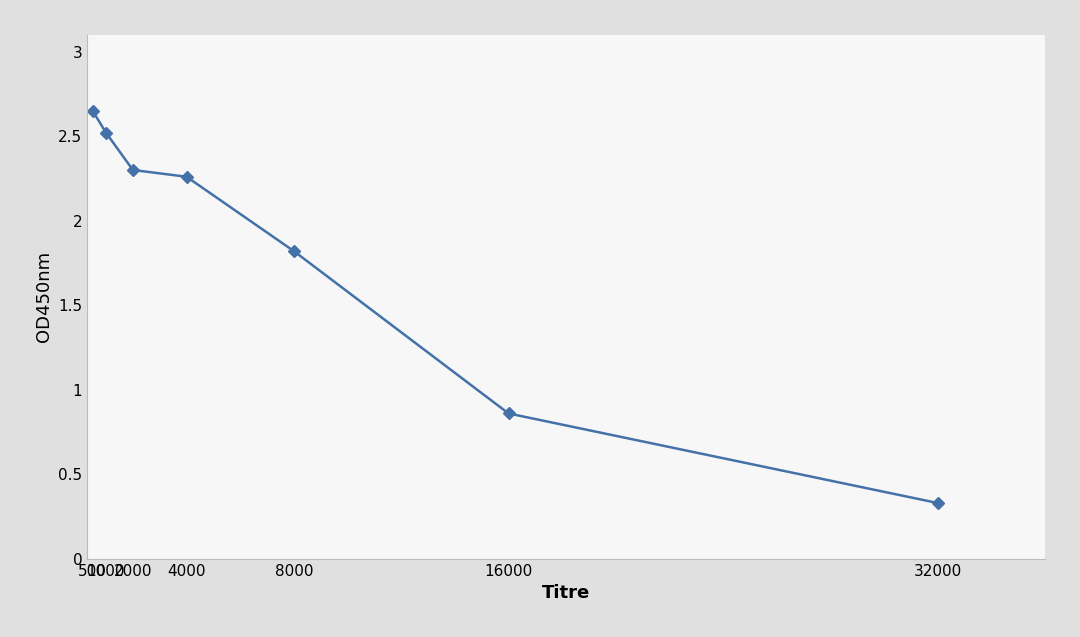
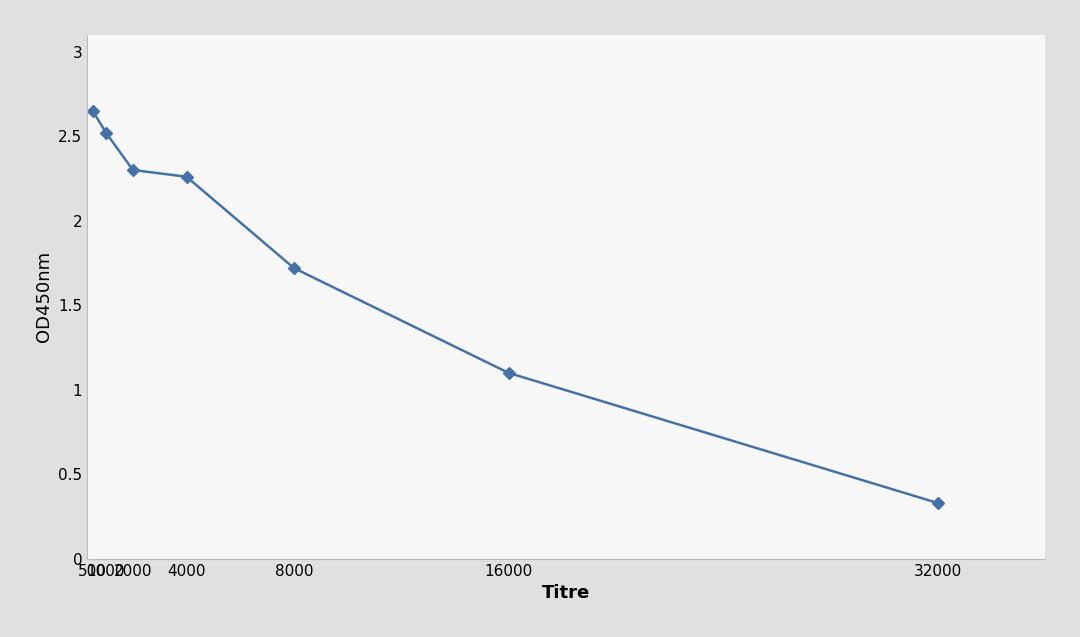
8000: 1.82 -> 1.72
16000: 0.86 -> 1.10
